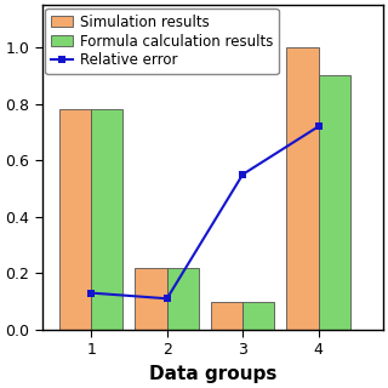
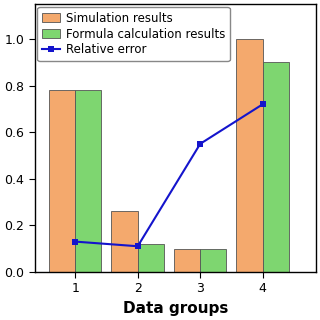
Simulation results/2: 0.22 -> 0.26
Formula calculation results/2: 0.22 -> 0.12
